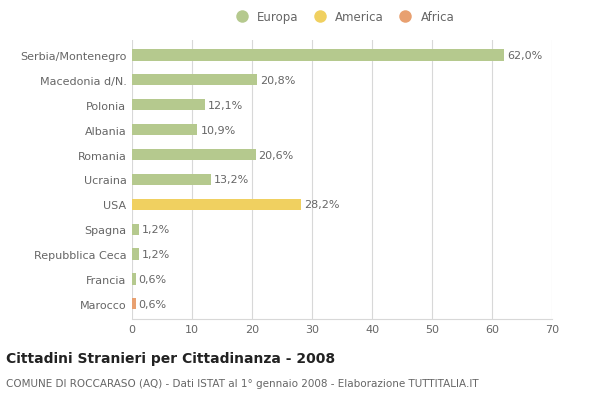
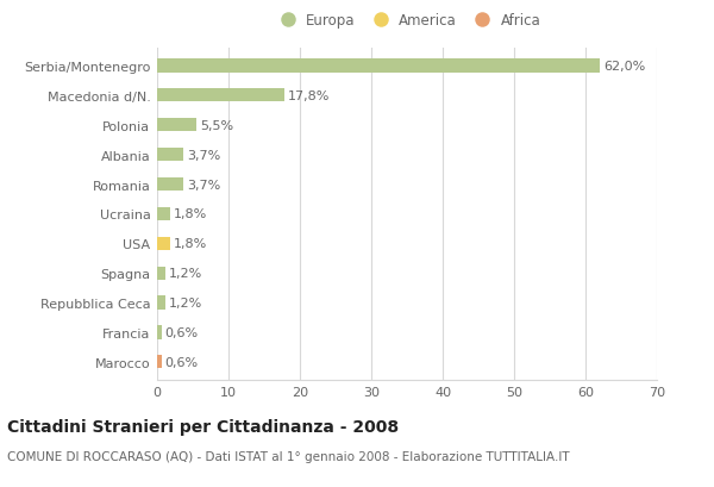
Macedonia d/N.: 20,8% -> 17,8%
Polonia: 12,1% -> 5,5%
Albania: 10,9% -> 3,7%
Romania: 20,6% -> 3,7%
Ucraina: 13,2% -> 1,8%
USA: 28,2% -> 1,8%
